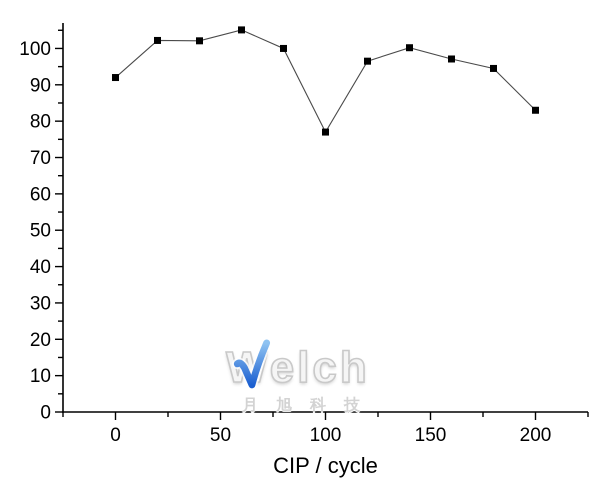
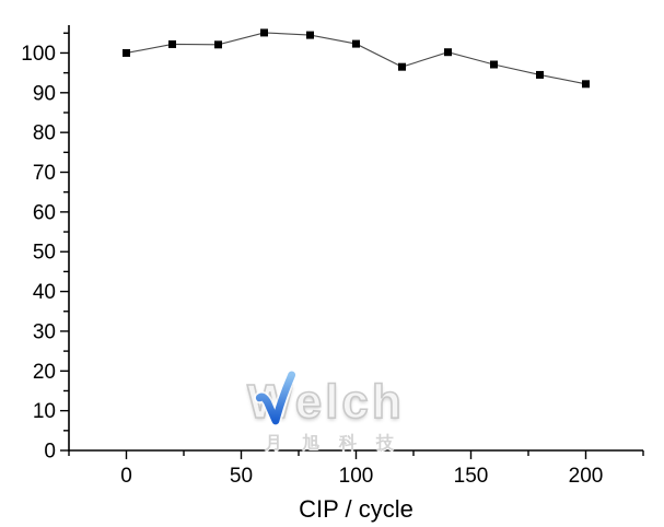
0: 92 -> 100
80: 100 -> 104
100: 77 -> 102
200: 83 -> 92
